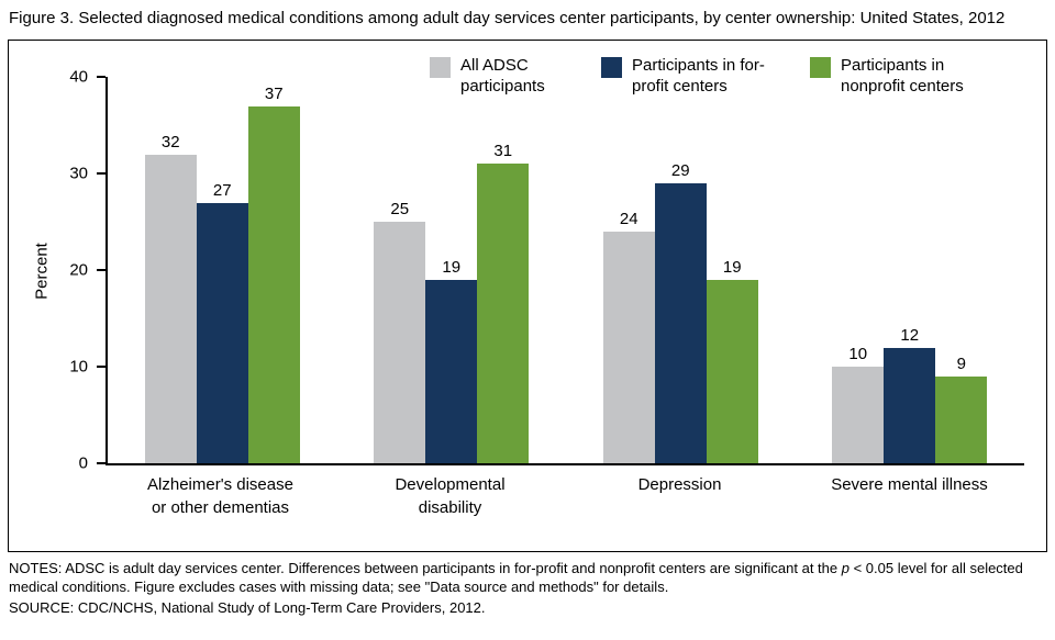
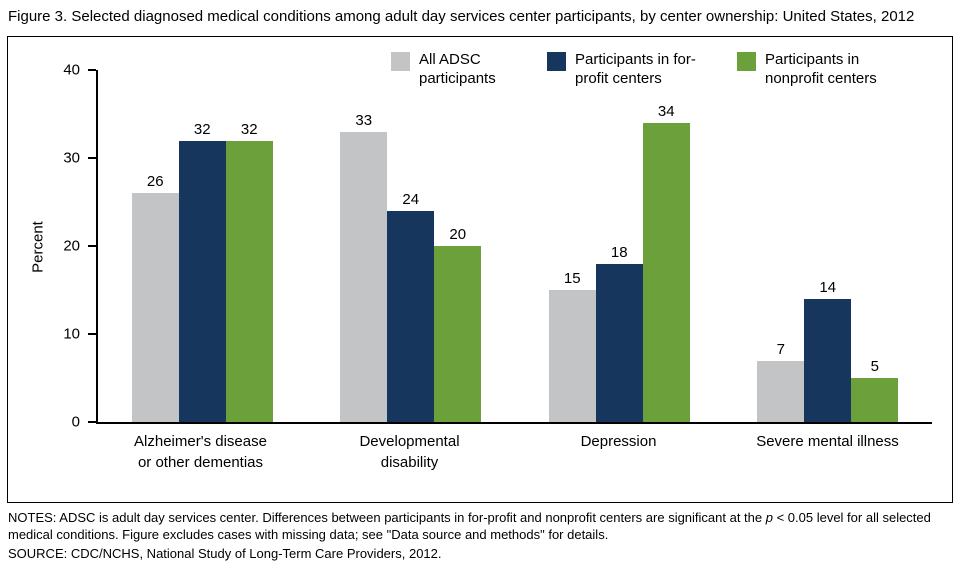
All ADSC participants/Alzheimer's disease or other dementias: 32 -> 26
Participants in for-profit centers/Alzheimer's disease or other dementias: 27 -> 32
Participants in nonprofit centers/Alzheimer's disease or other dementias: 37 -> 32
All ADSC participants/Developmental disability: 25 -> 33
Participants in for-profit centers/Developmental disability: 19 -> 24
Participants in nonprofit centers/Developmental disability: 31 -> 20
All ADSC participants/Depression: 24 -> 15
Participants in for-profit centers/Depression: 29 -> 18
Participants in nonprofit centers/Depression: 19 -> 34
All ADSC participants/Severe mental illness: 10 -> 7
Participants in for-profit centers/Severe mental illness: 12 -> 14
Participants in nonprofit centers/Severe mental illness: 9 -> 5
